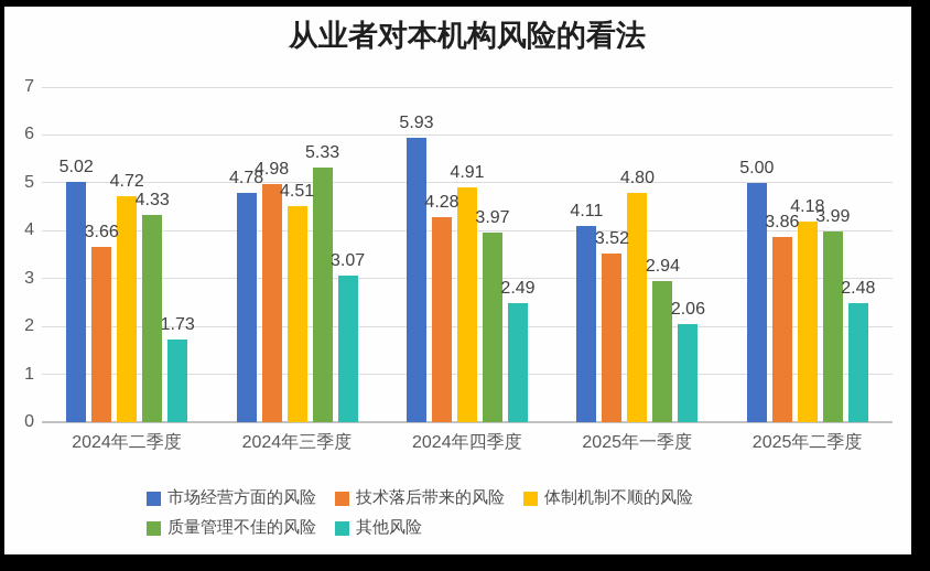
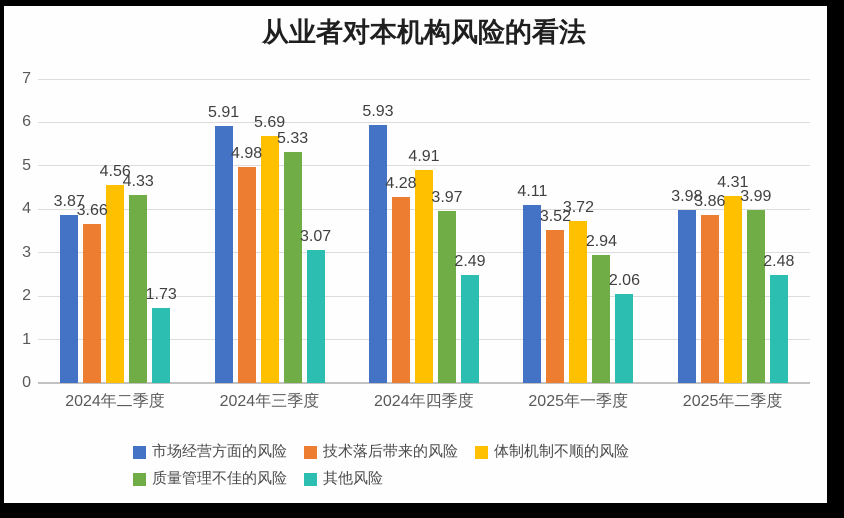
市场经营方面的风险/2024年二季度: 5.02 -> 3.87
体制机制不顺的风险/2024年二季度: 4.72 -> 4.56
市场经营方面的风险/2024年三季度: 4.78 -> 5.91
体制机制不顺的风险/2024年三季度: 4.51 -> 5.69
体制机制不顺的风险/2025年一季度: 4.80 -> 3.72
市场经营方面的风险/2025年二季度: 5.00 -> 3.98
体制机制不顺的风险/2025年二季度: 4.18 -> 4.31
